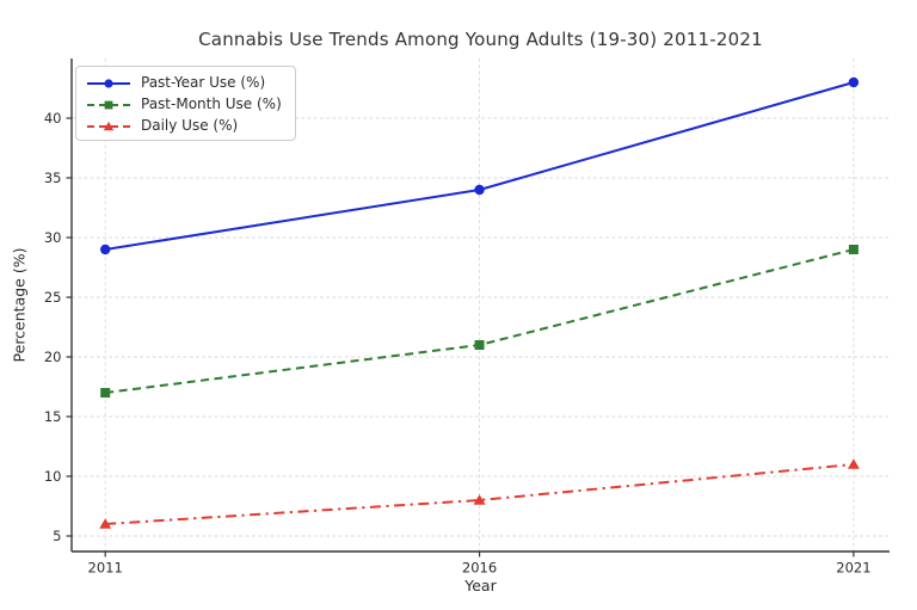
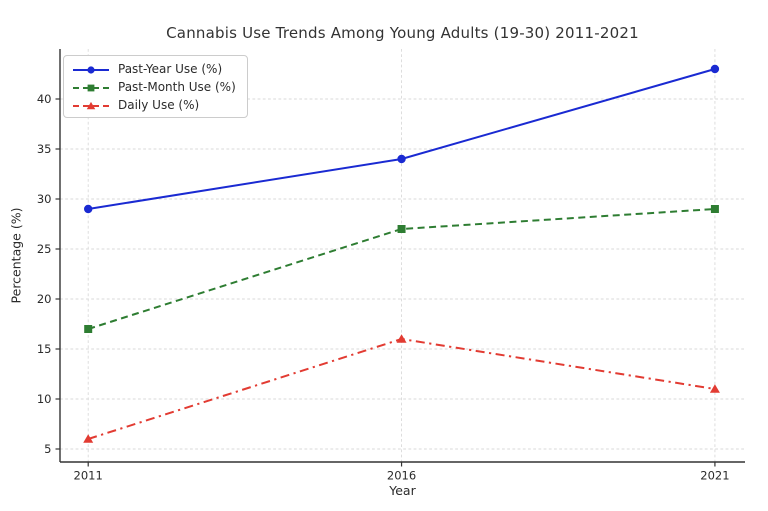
Past-Month Use (%)/2016: 21 -> 27
Daily Use (%)/2016: 8 -> 16
